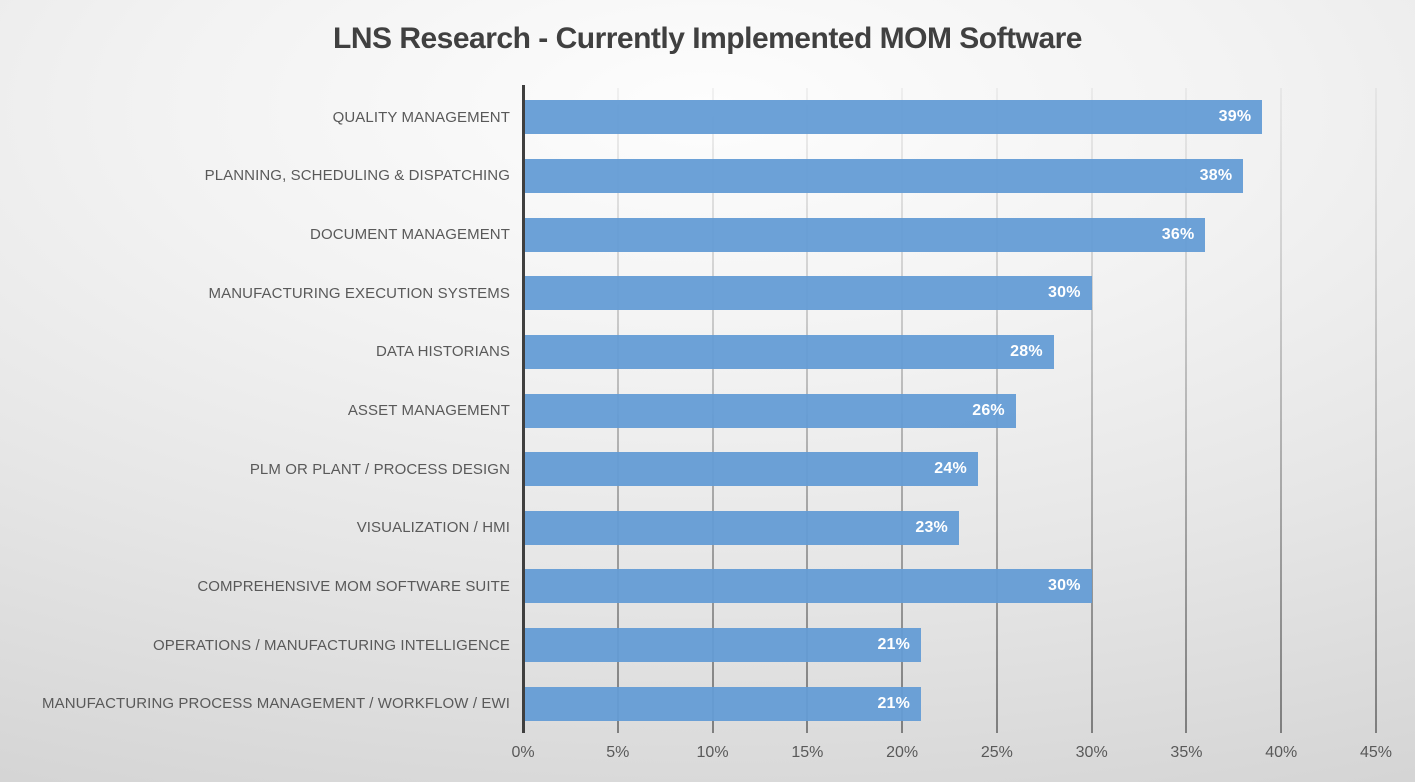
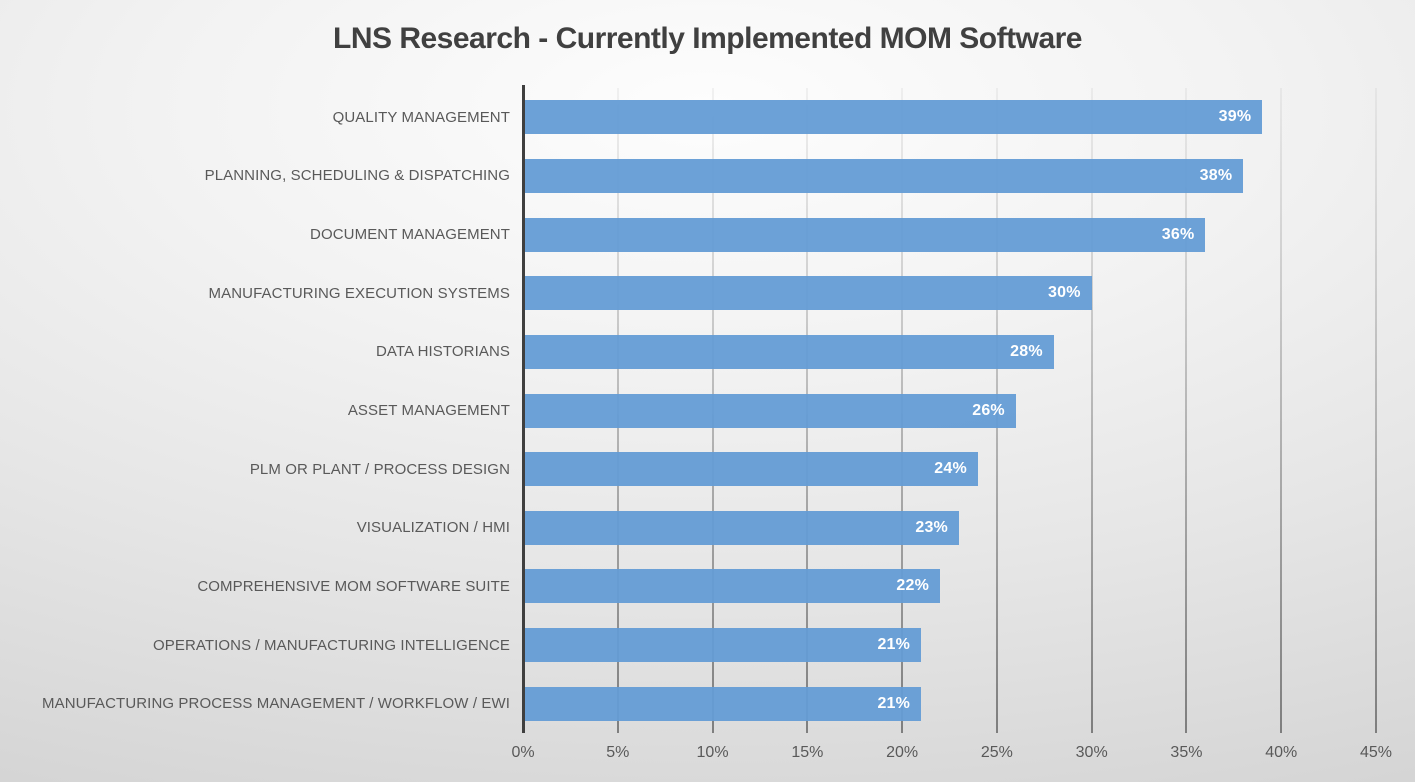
COMPREHENSIVE MOM SOFTWARE SUITE: 30% -> 22%
